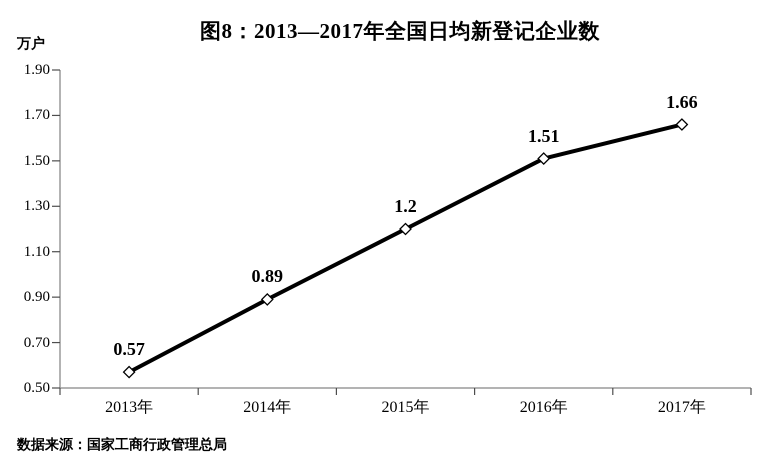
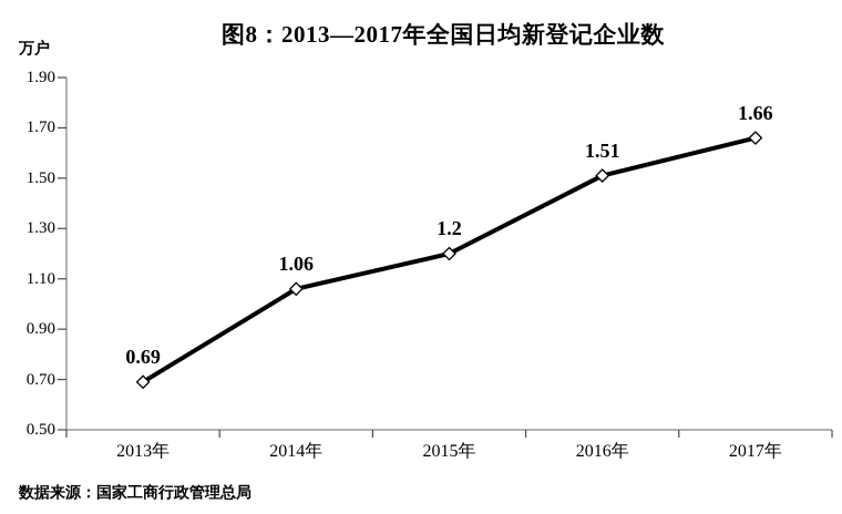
2013年: 0.57 -> 0.69
2014年: 0.89 -> 1.06
